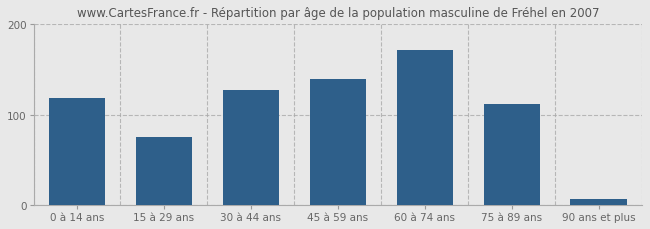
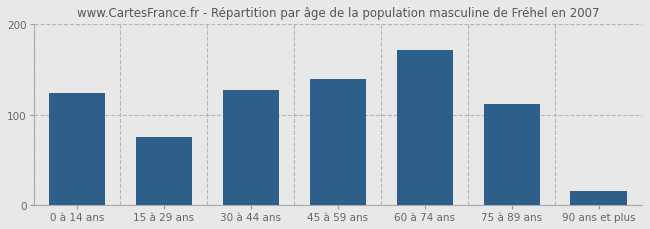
0 à 14 ans: 118 -> 124
90 ans et plus: 7 -> 16
